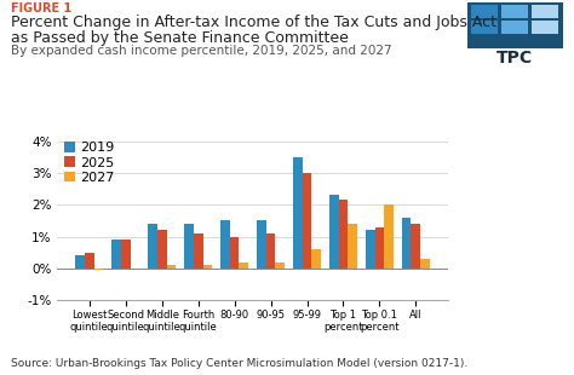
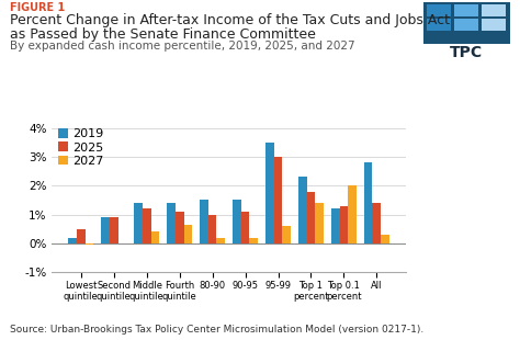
2019/Lowest quintile: 0.4% -> 0.2%
2027/Middle quintile: 0.10% -> 0.40%
2027/Fourth quintile: 0.10% -> 0.65%
2025/Top 1 percent: 2.15% -> 1.80%
2019/All: 1.6% -> 2.8%
